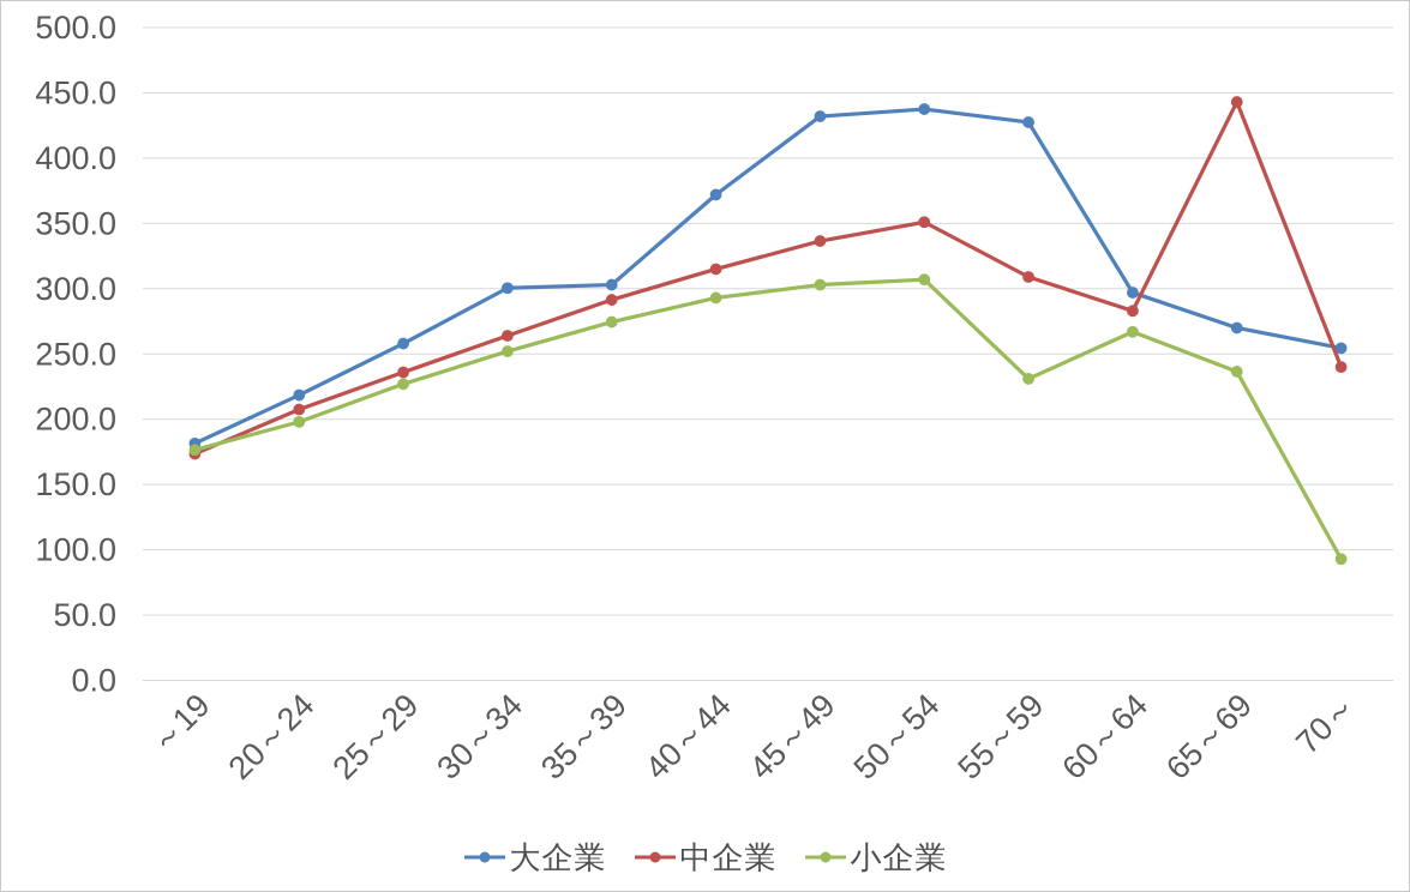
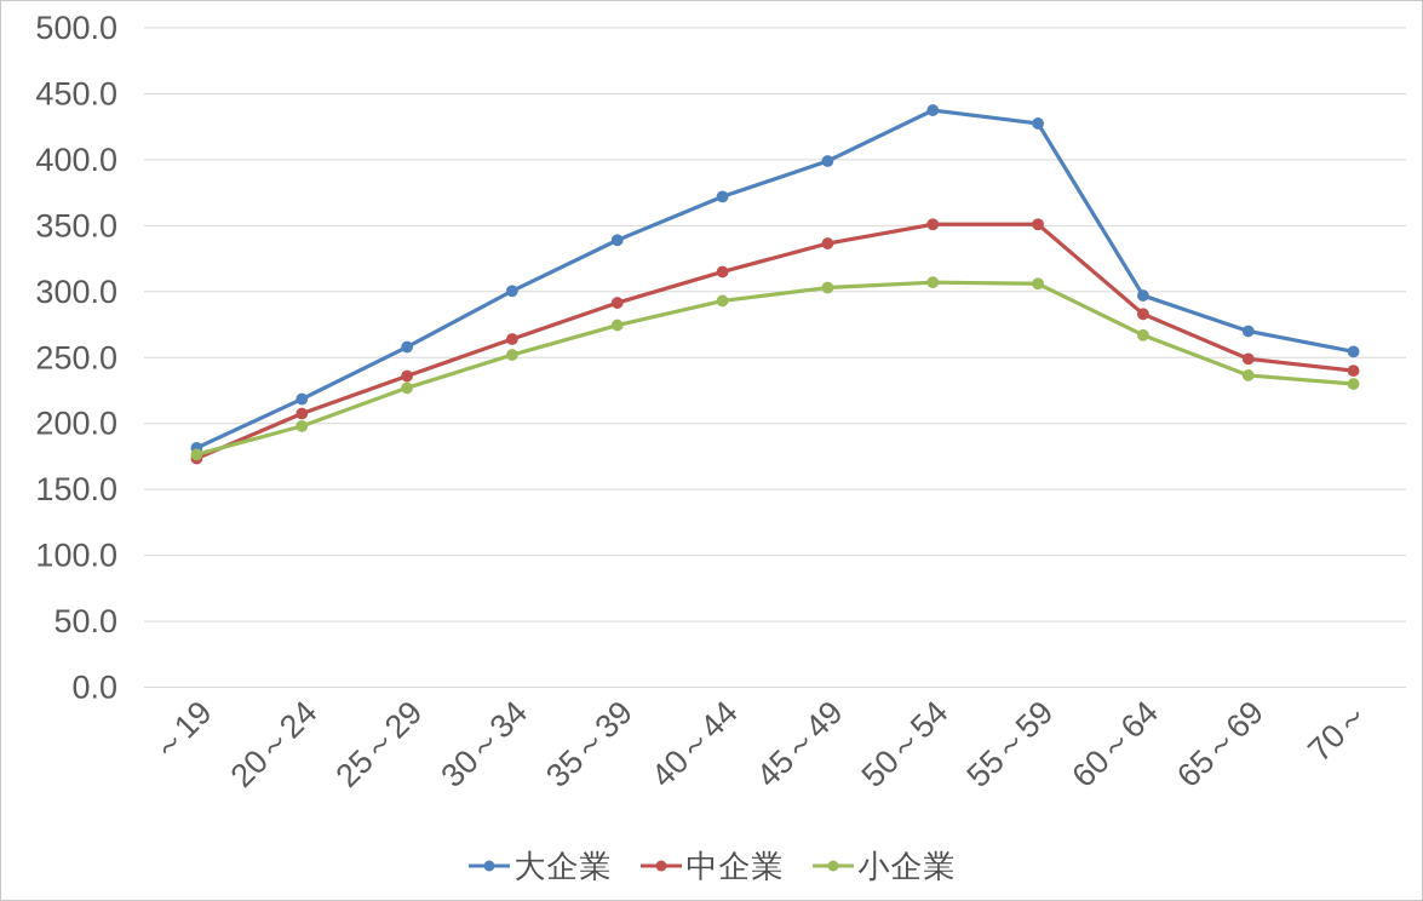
大企業/35～39: 303 -> 339
大企業/45～49: 432 -> 399
中企業/55～59: 309 -> 351
小企業/55～59: 231 -> 306
中企業/65～69: 443 -> 249
小企業/70～: 93 -> 230
